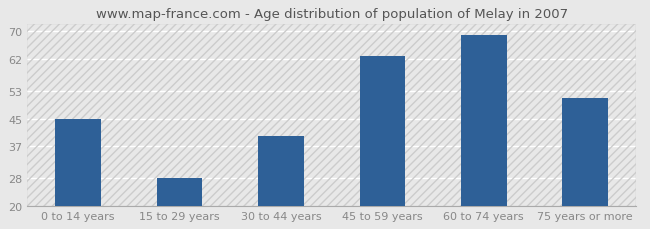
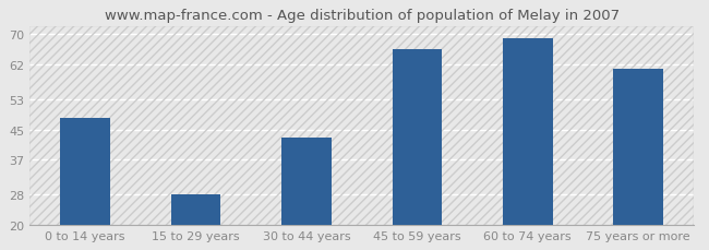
0 to 14 years: 45 -> 48
30 to 44 years: 40 -> 43
45 to 59 years: 63 -> 66
75 years or more: 51 -> 61
